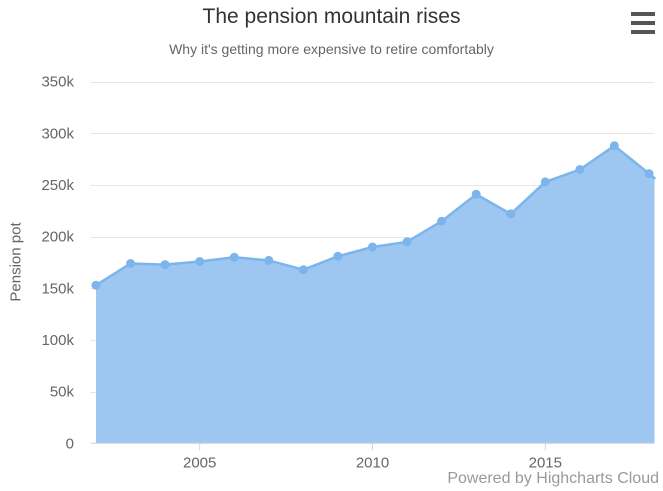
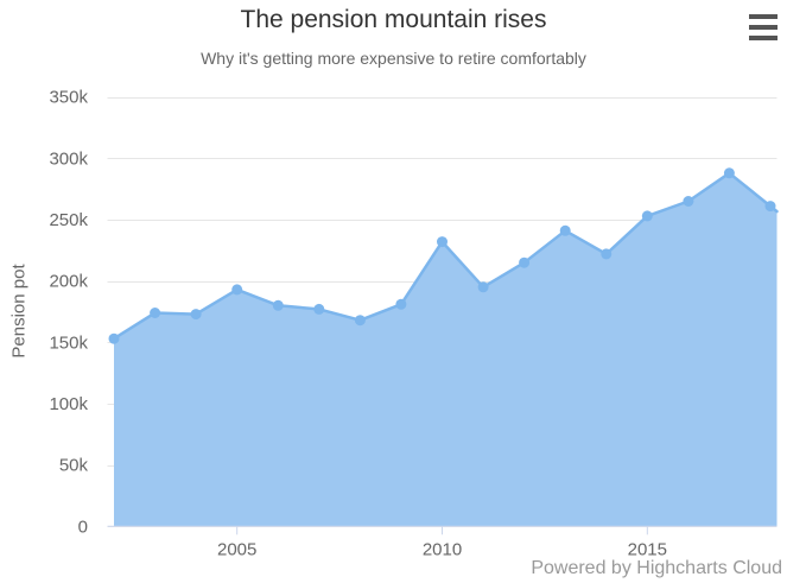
2005: 176k -> 193k
2010: 190k -> 232k
